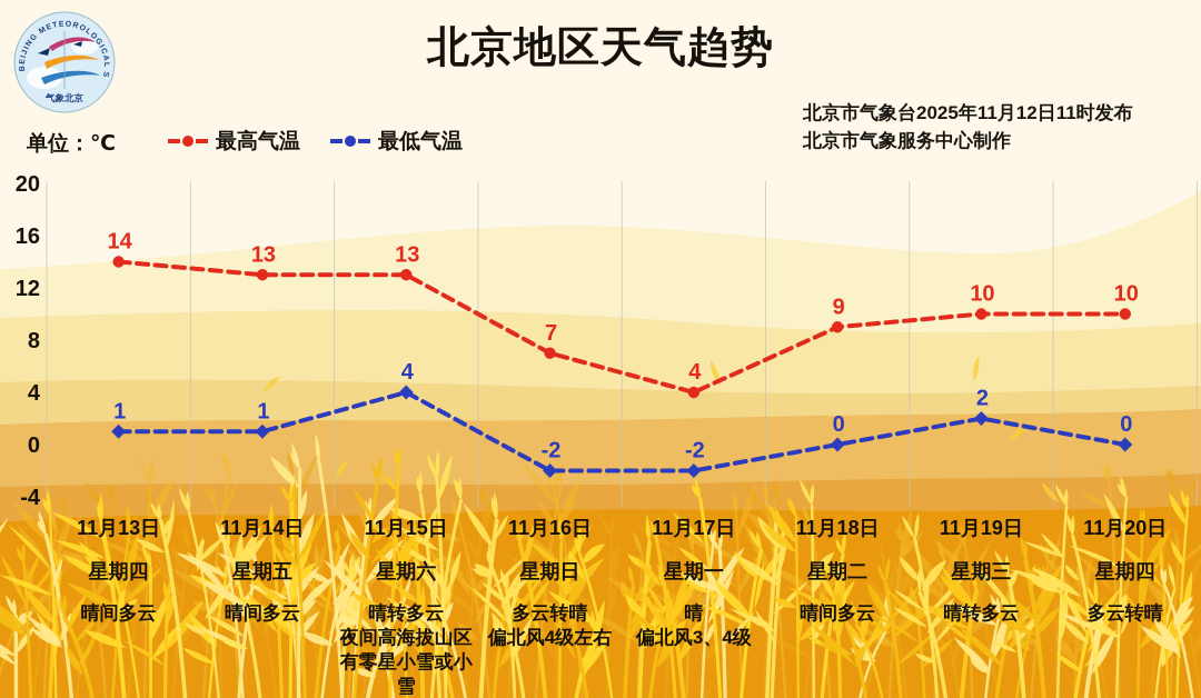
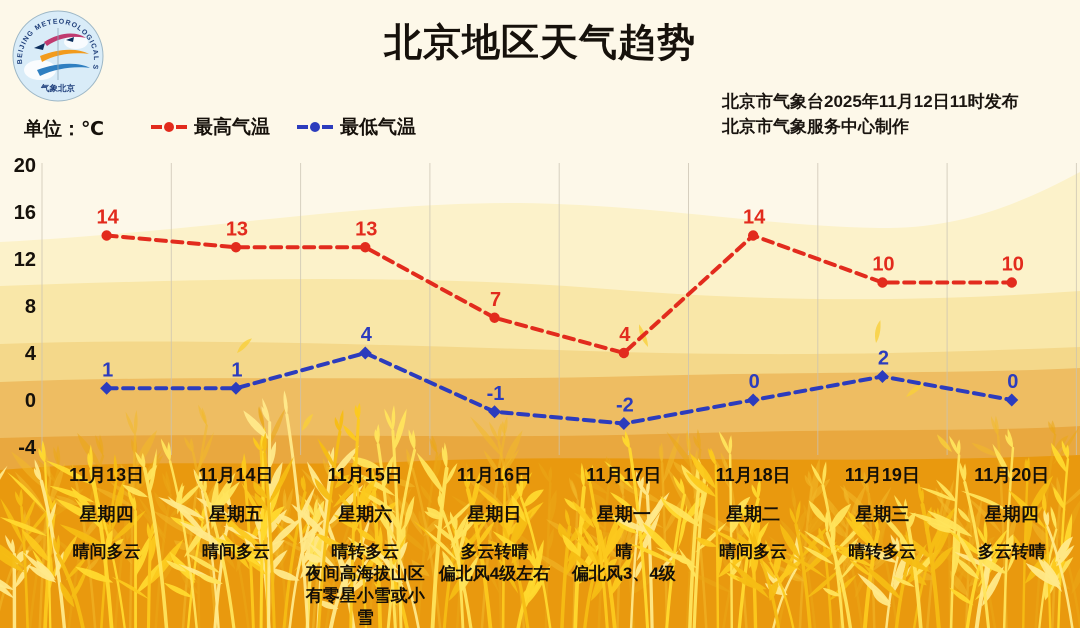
最低气温/11月16日: -2 -> -1
最高气温/11月18日: 9 -> 14
